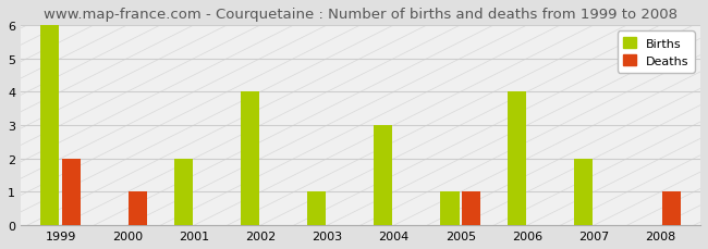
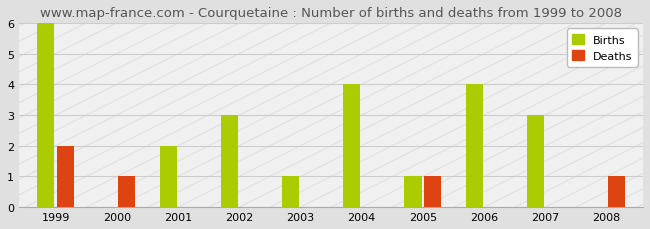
Births/2002: 4 -> 3
Births/2004: 3 -> 4
Births/2007: 2 -> 3
